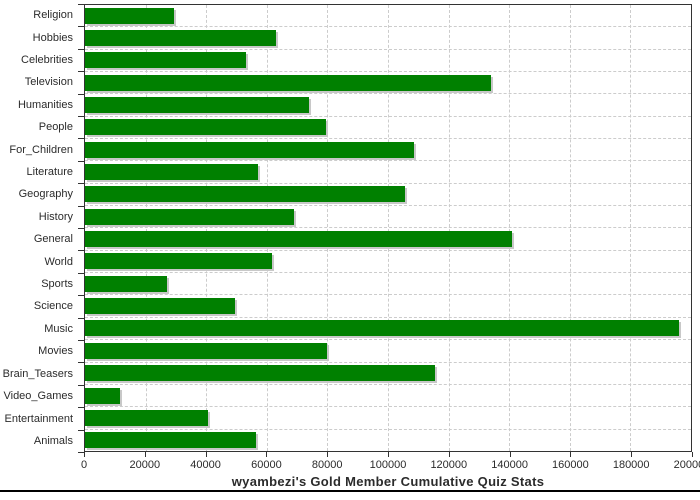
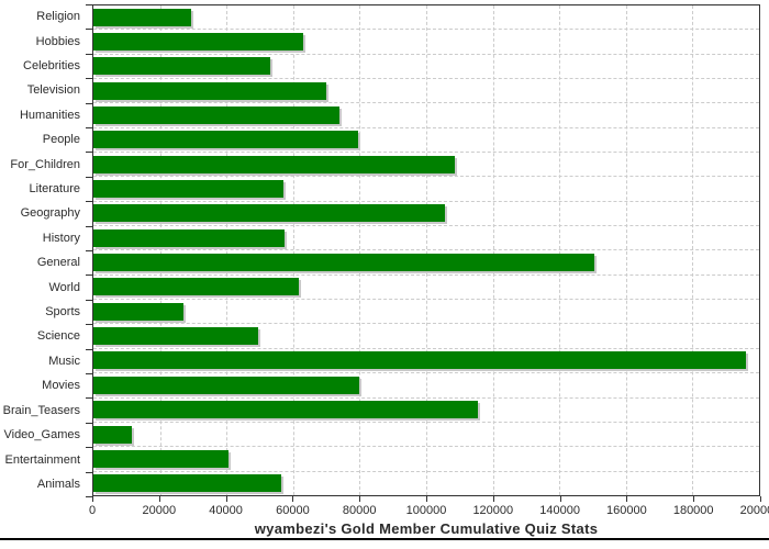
Television: 134000 -> 70000
History: 69000 -> 58000
General: 141000 -> 150000
